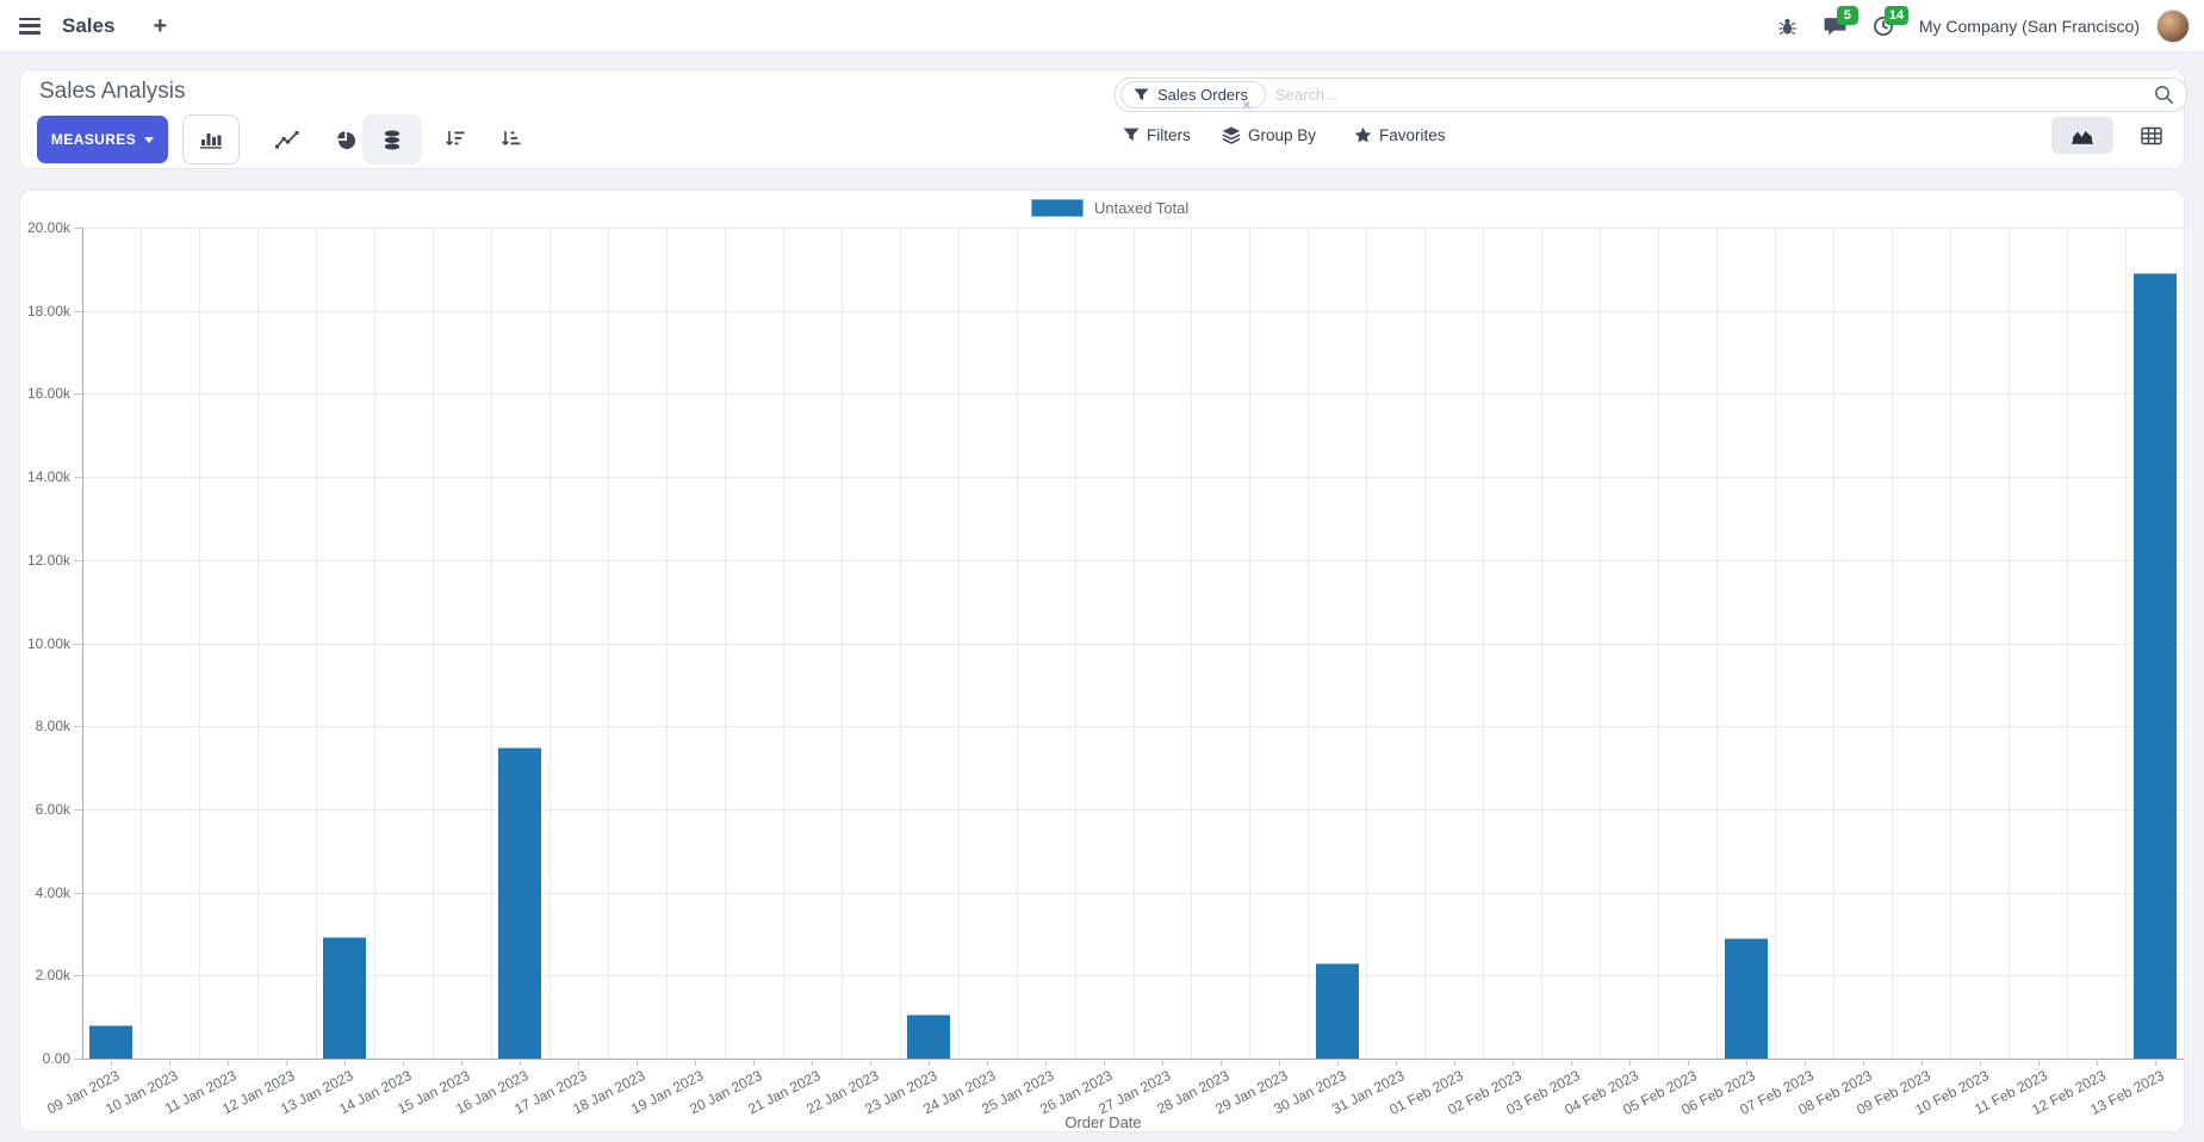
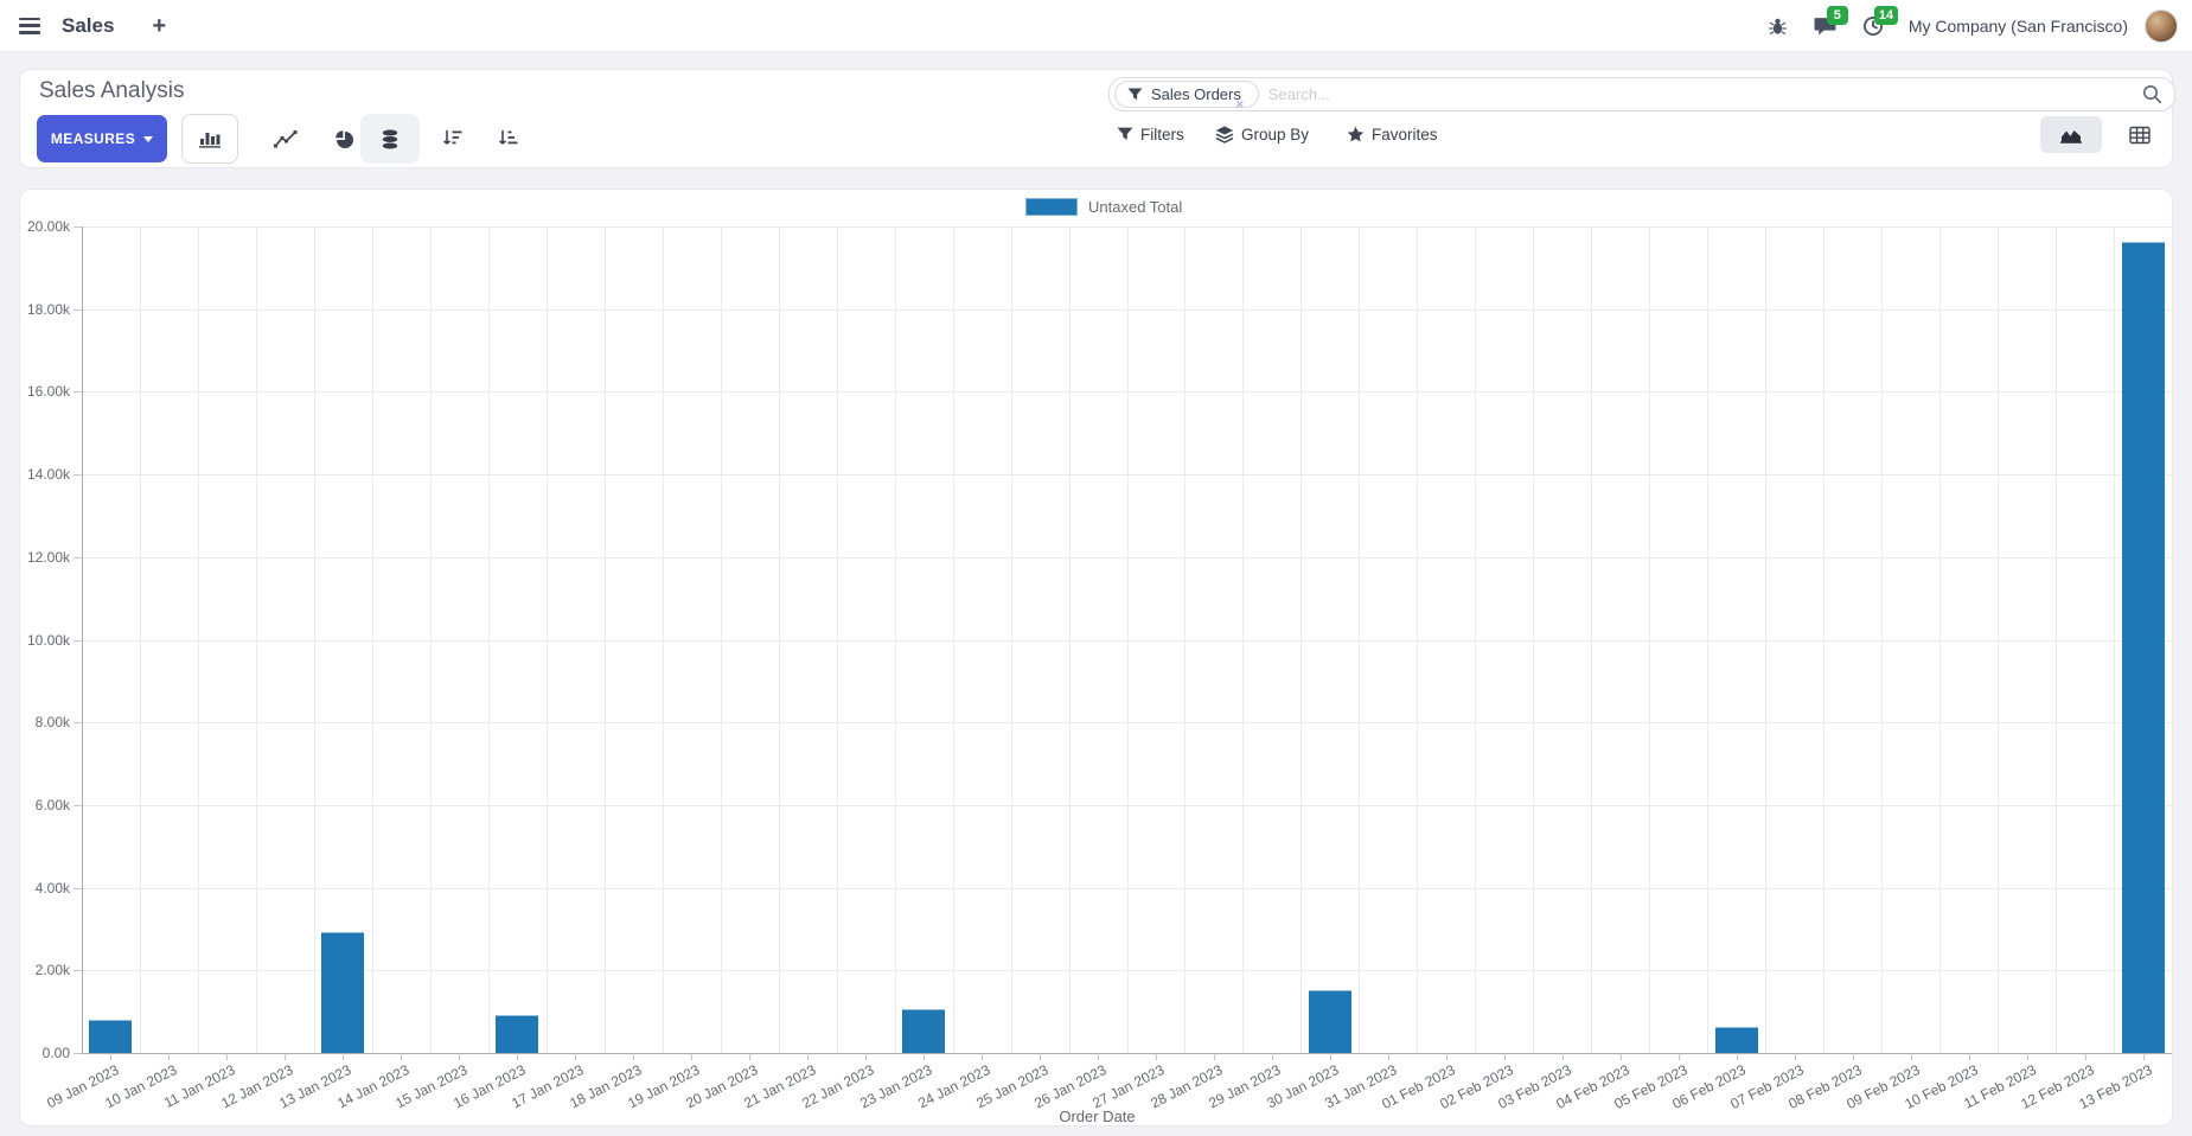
16 Jan 2023: 7.5k -> 0.9k
30 Jan 2023: 2.3k -> 1.5k
06 Feb 2023: 2.9k -> 0.6k
13 Feb 2023: 18.9k -> 19.6k
